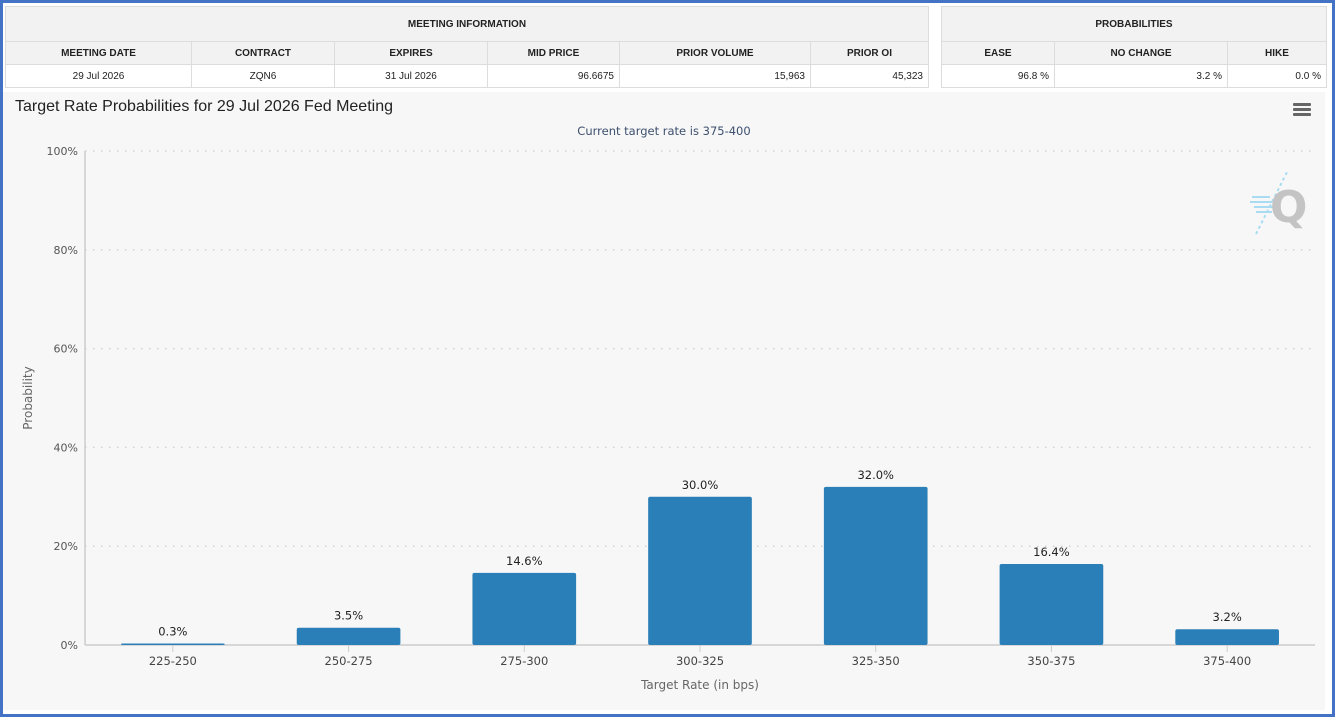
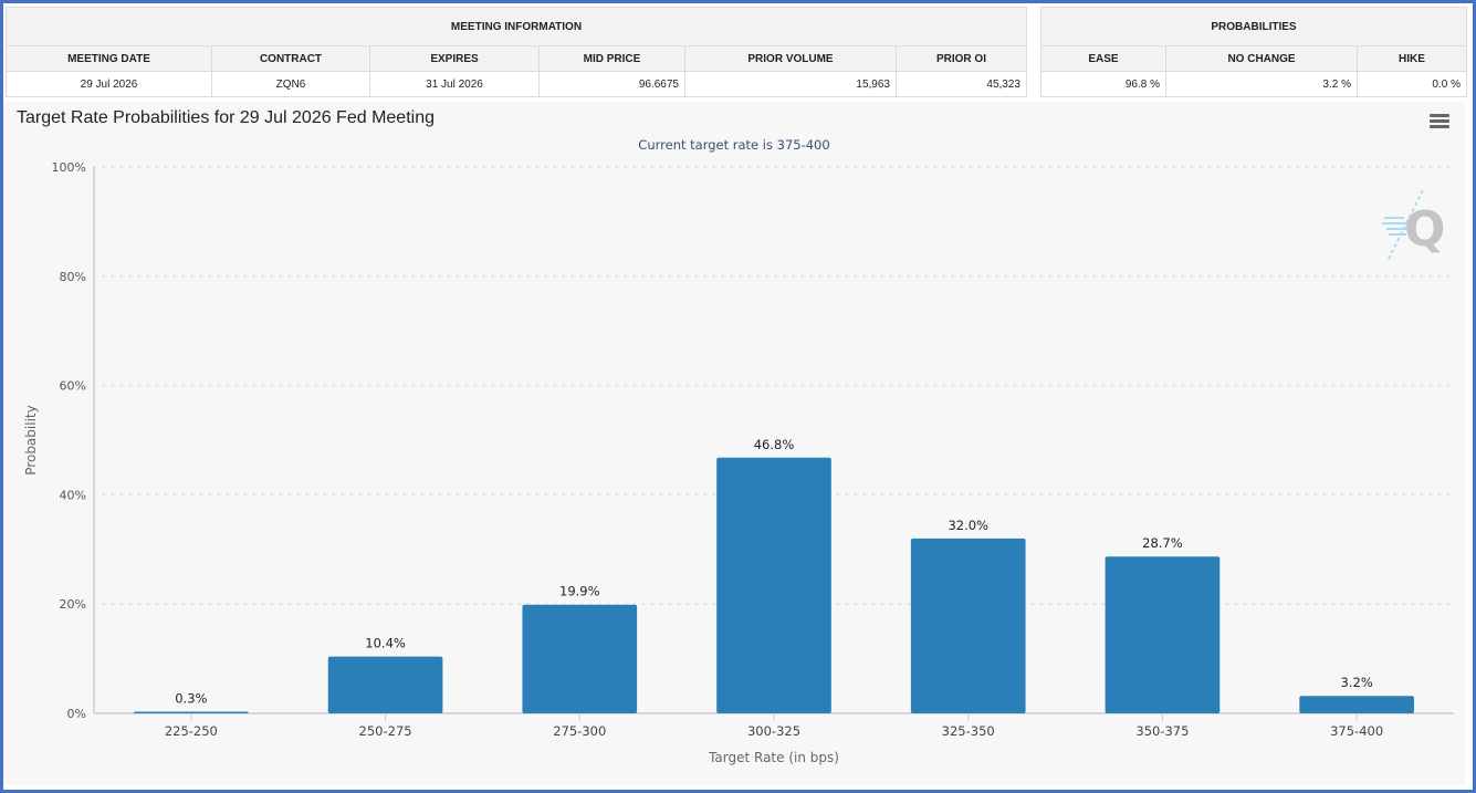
250-275: 3.5% -> 10.4%
275-300: 14.6% -> 19.9%
300-325: 30.0% -> 46.8%
350-375: 16.4% -> 28.7%
